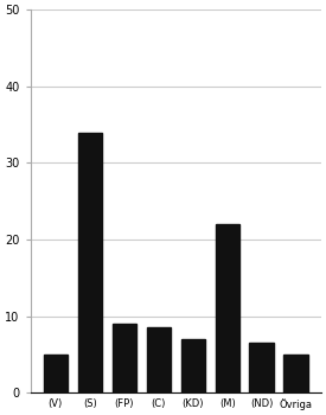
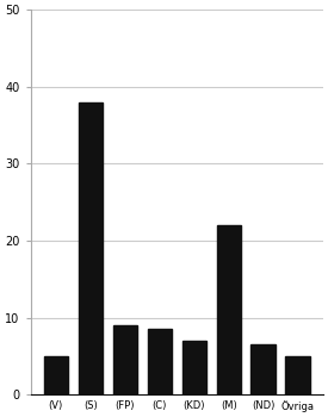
(S): 34.0 -> 38.0
